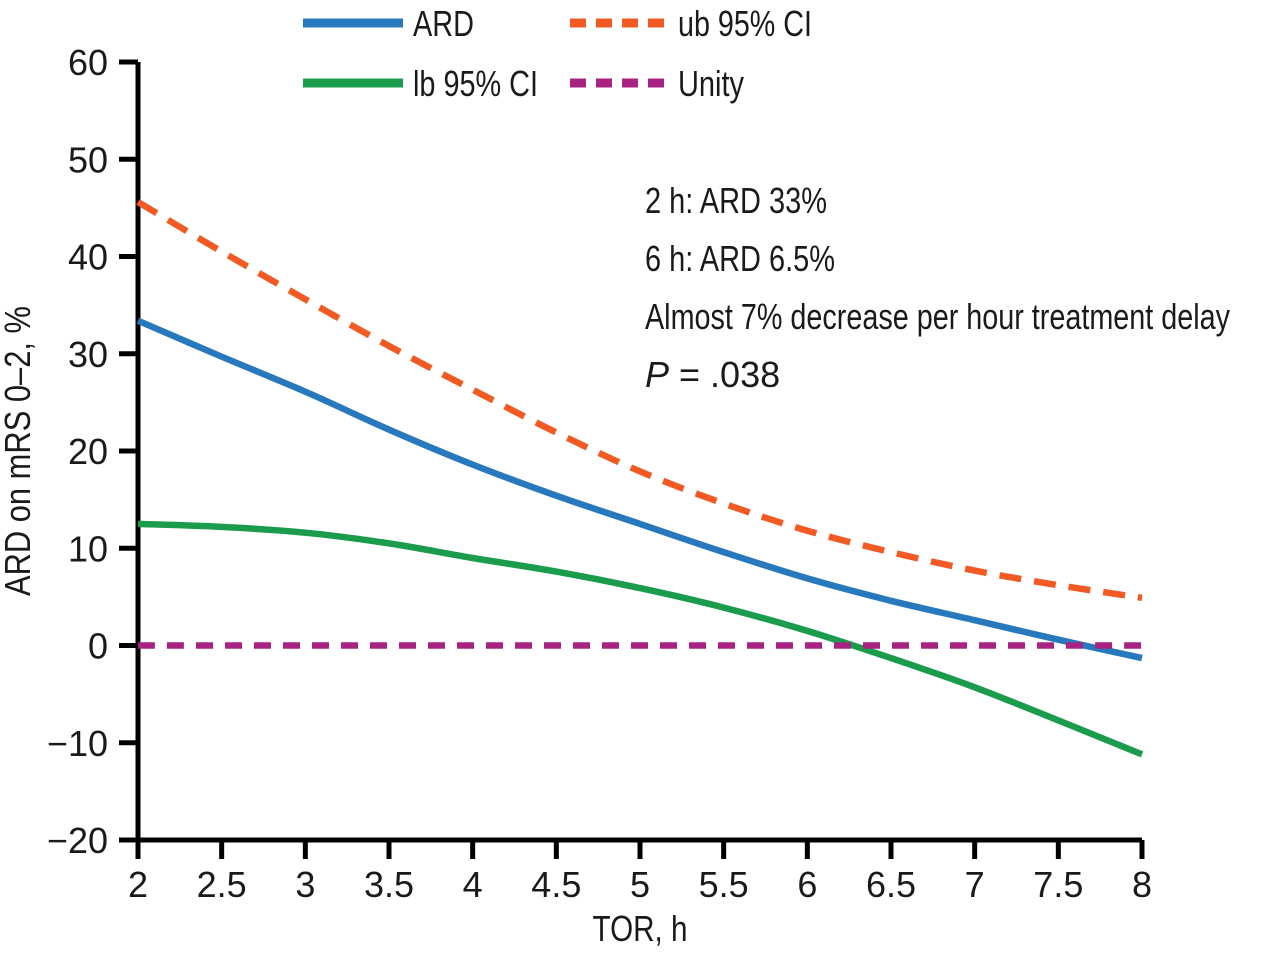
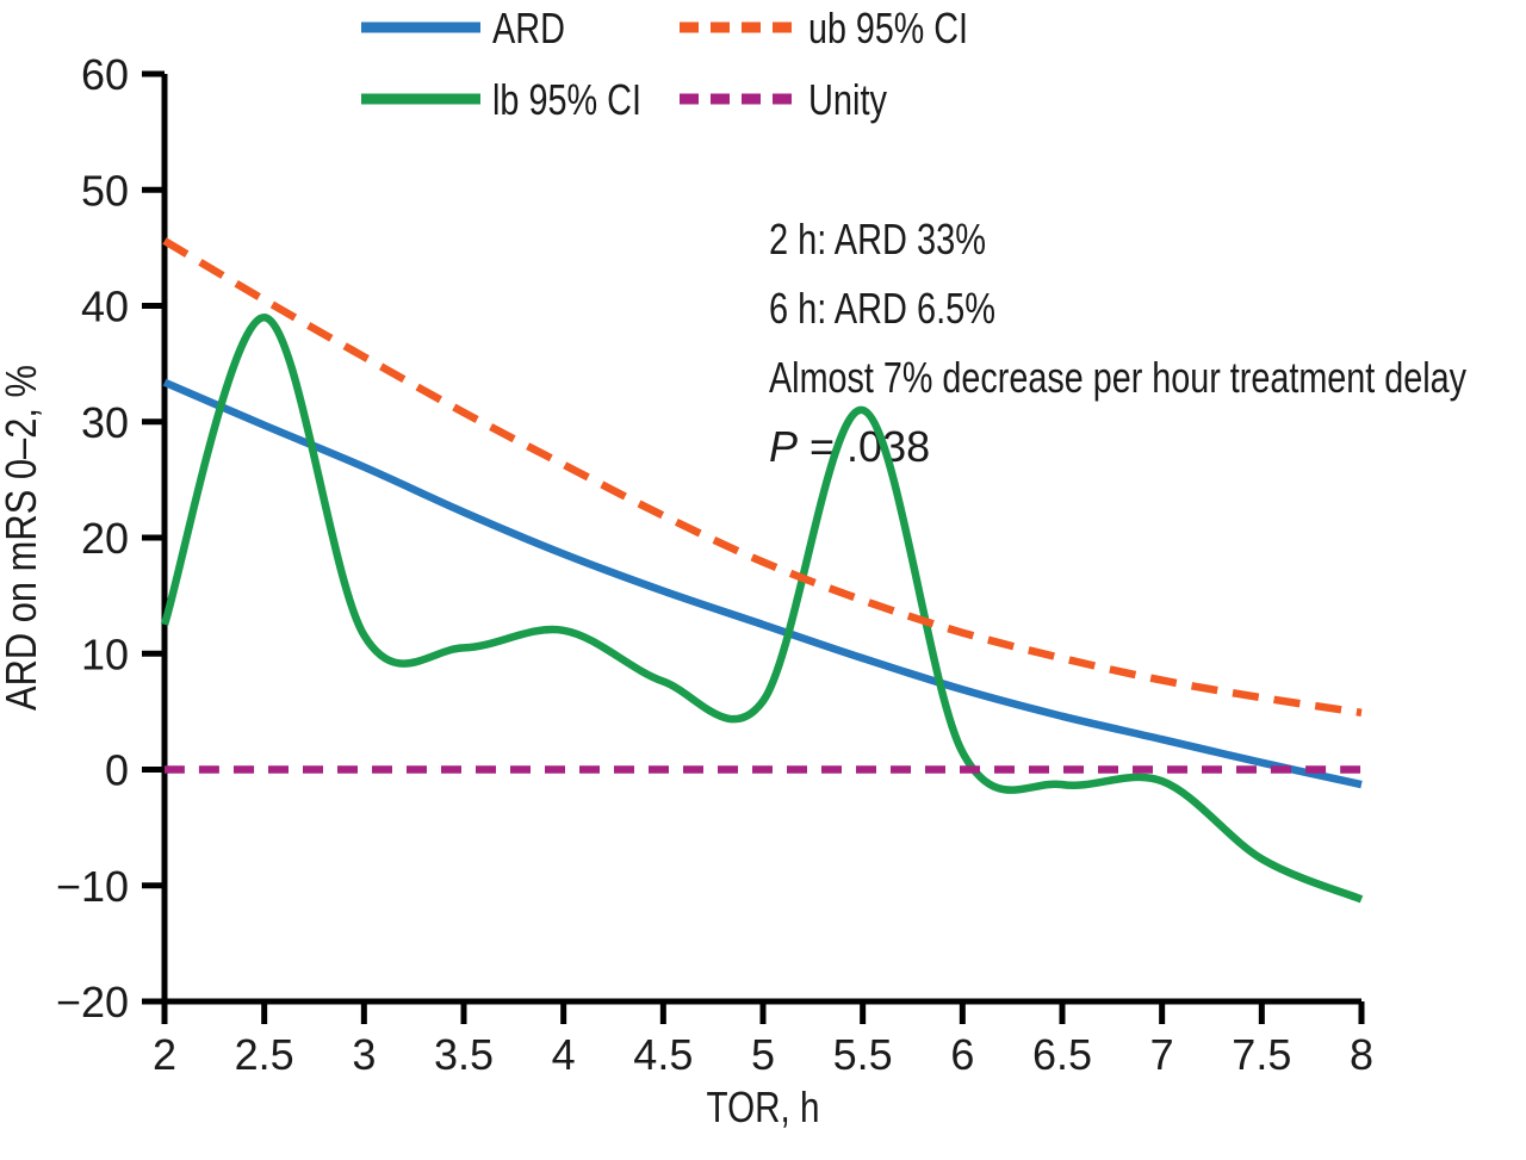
lb 95% CI/2.5: 12 -> 39
lb 95% CI/4: 9 -> 12
lb 95% CI/5.5: 4 -> 31
lb 95% CI/7: -4 -> -1
